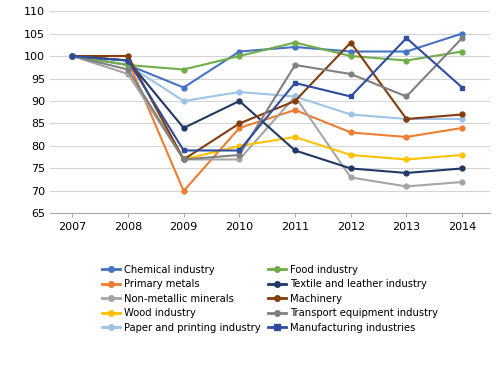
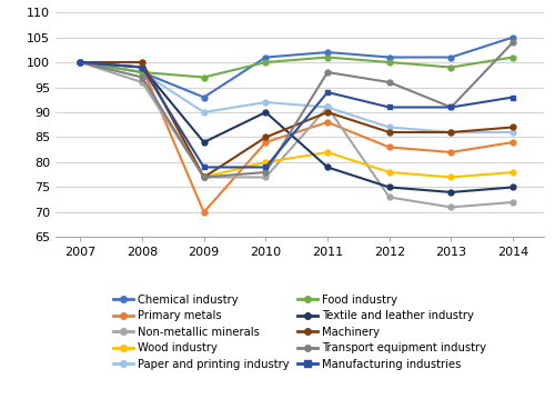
Food industry/2011: 103 -> 101
Machinery/2012: 103 -> 86
Manufacturing industries/2013: 104 -> 91
